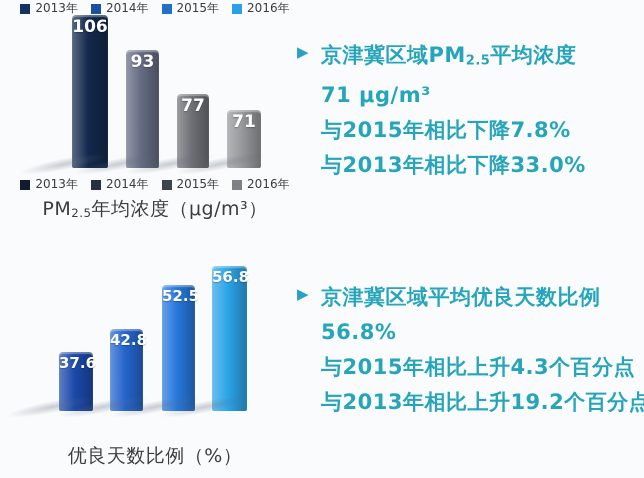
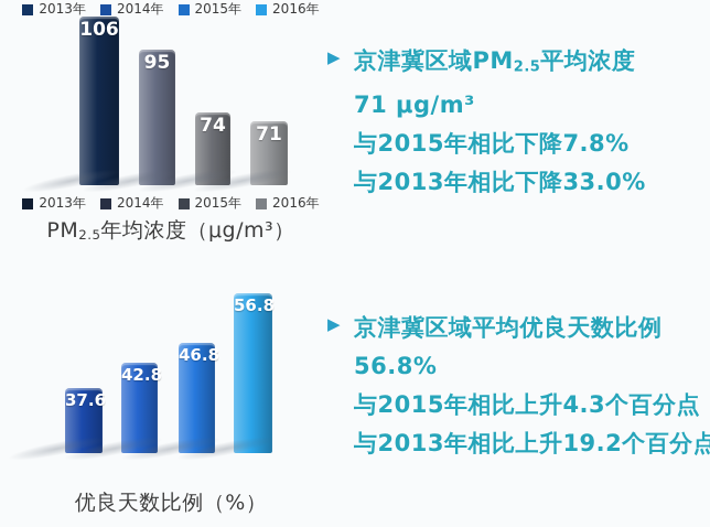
PM2.5年均浓度（μg/m³）/2014年: 93 -> 95
PM2.5年均浓度（μg/m³）/2015年: 77 -> 74
优良天数比例（%）/2015年: 52.5 -> 46.8
